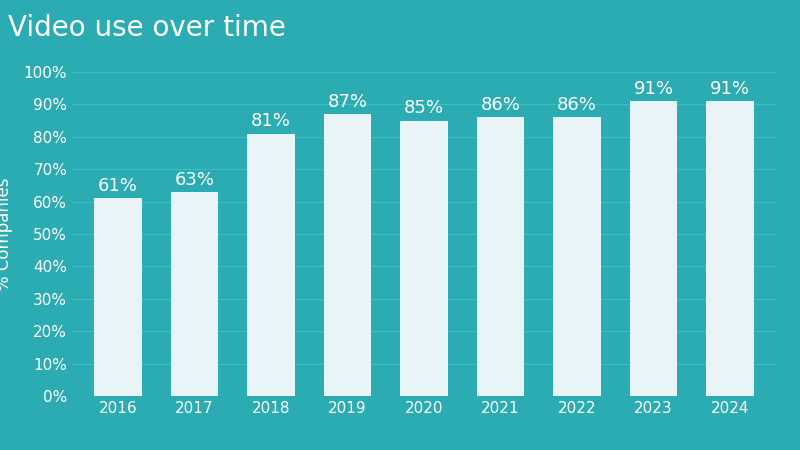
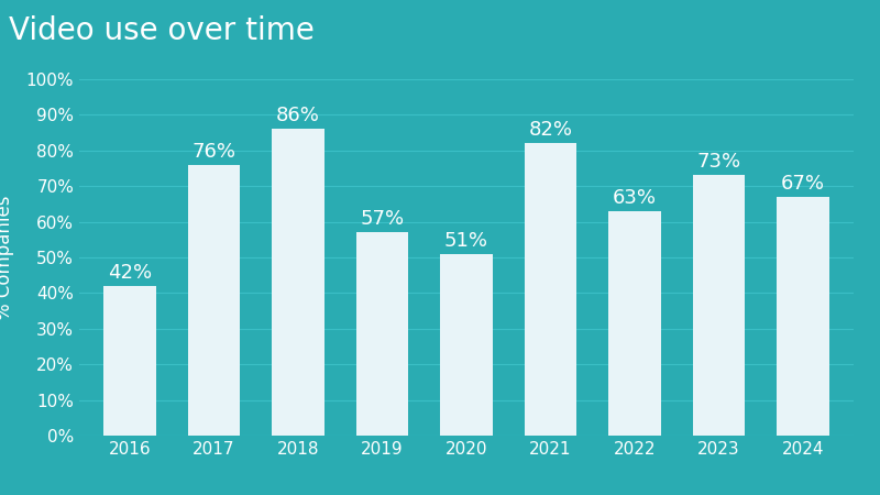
2016: 61% -> 42%
2017: 63% -> 76%
2018: 81% -> 86%
2019: 87% -> 57%
2020: 85% -> 51%
2021: 86% -> 82%
2022: 86% -> 63%
2023: 91% -> 73%
2024: 91% -> 67%
